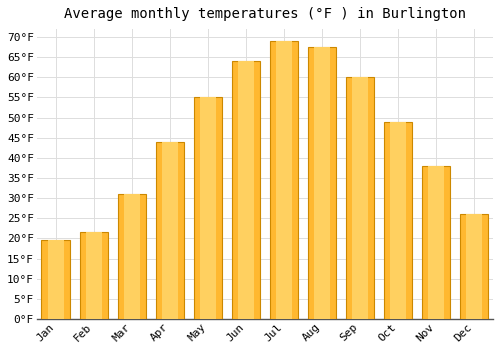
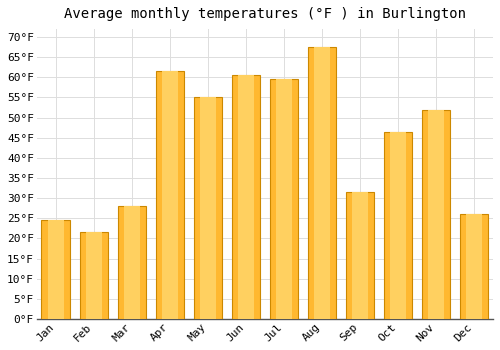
Jan: 19.5°F -> 24.5°F
Mar: 31.0°F -> 28.0°F
Apr: 44.0°F -> 61.5°F
Jun: 64.0°F -> 60.5°F
Jul: 69.0°F -> 59.5°F
Sep: 60.0°F -> 31.5°F
Oct: 49.0°F -> 46.5°F
Nov: 38.0°F -> 52.0°F
